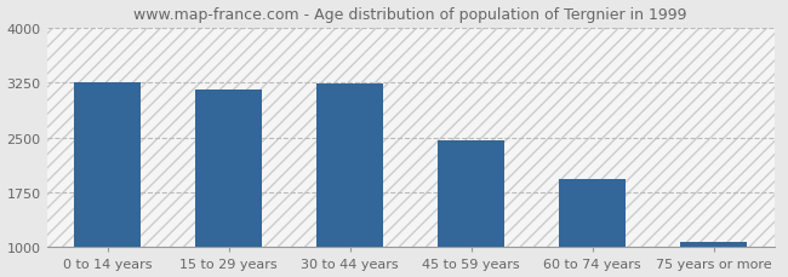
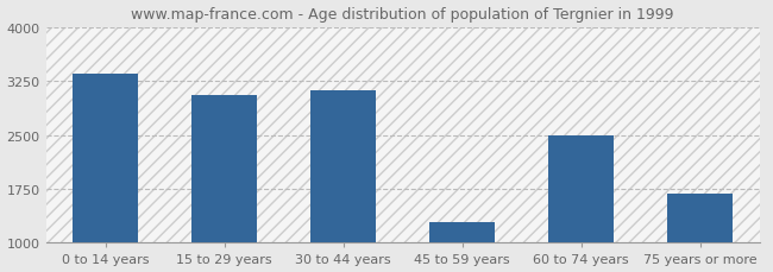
0 to 14 years: 3260 -> 3360
15 to 29 years: 3160 -> 3060
30 to 44 years: 3240 -> 3120
45 to 59 years: 2460 -> 1280
60 to 74 years: 1940 -> 2500
75 years or more: 1080 -> 1680
